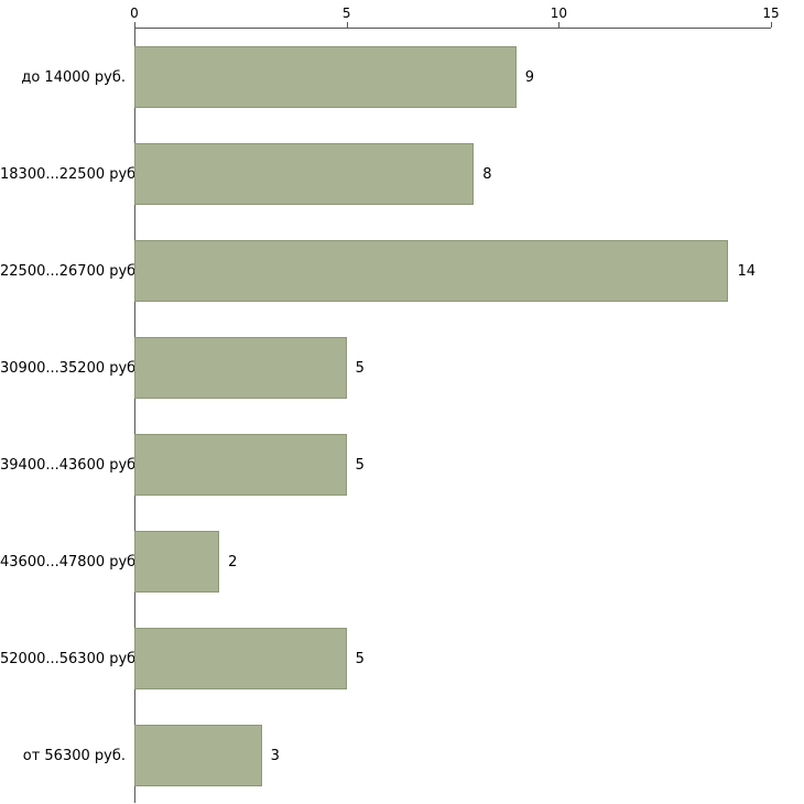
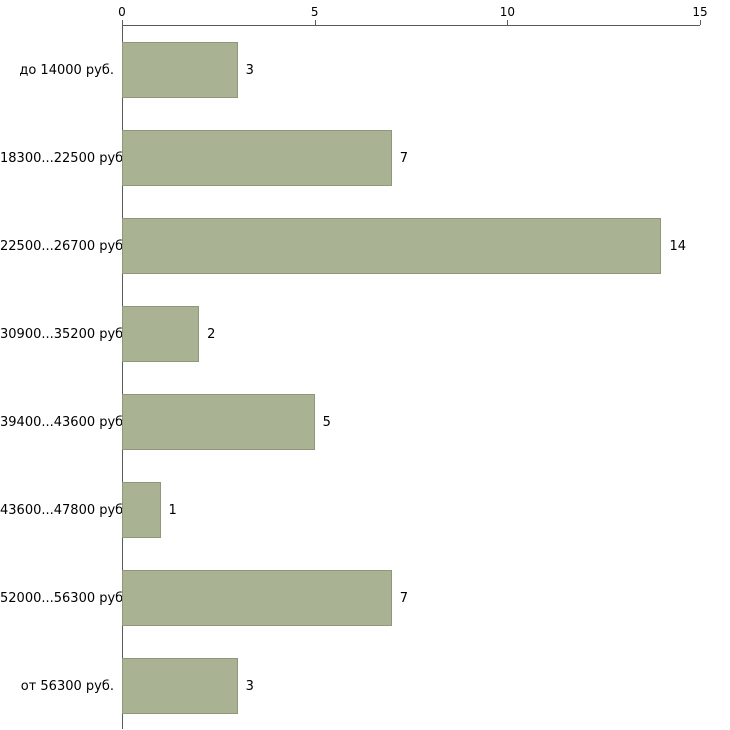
до 14000 руб.: 9 -> 3
18300...22500 руб.: 8 -> 7
30900...35200 руб.: 5 -> 2
43600...47800 руб.: 2 -> 1
52000...56300 руб.: 5 -> 7
